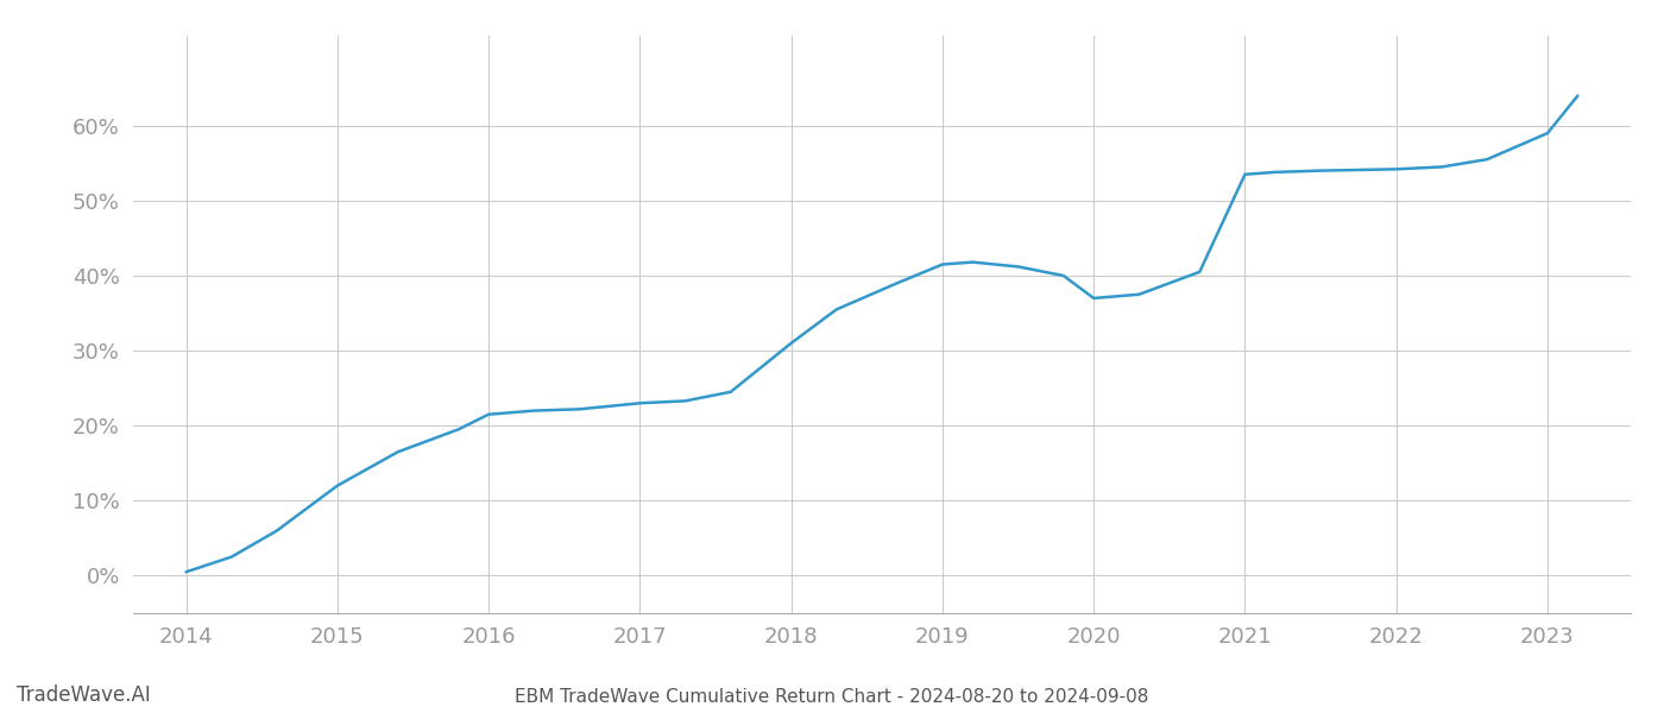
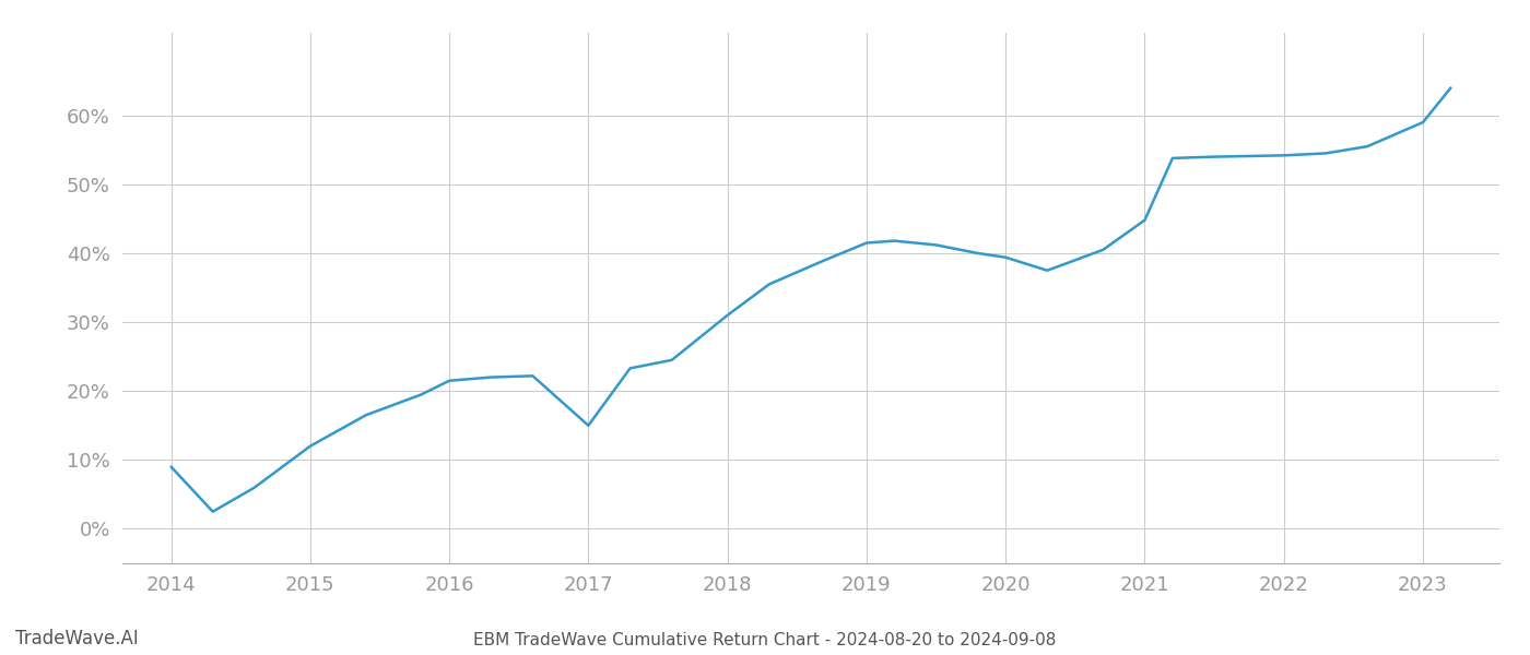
2014: 0.5% -> 9.0%
2017: 23.0% -> 15.0%
2020: 37.0% -> 39.4%
2021: 53.5% -> 44.8%
